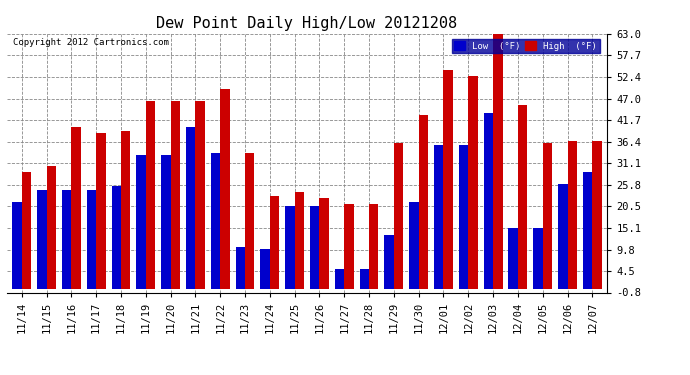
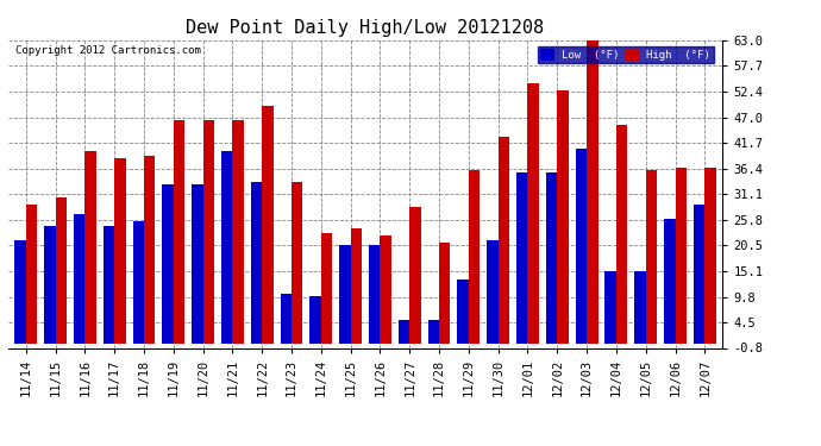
Low (°F)/11/16: 24.5 -> 27.0
High (°F)/11/27: 21.0 -> 28.5
Low (°F)/12/03: 43.5 -> 40.5
